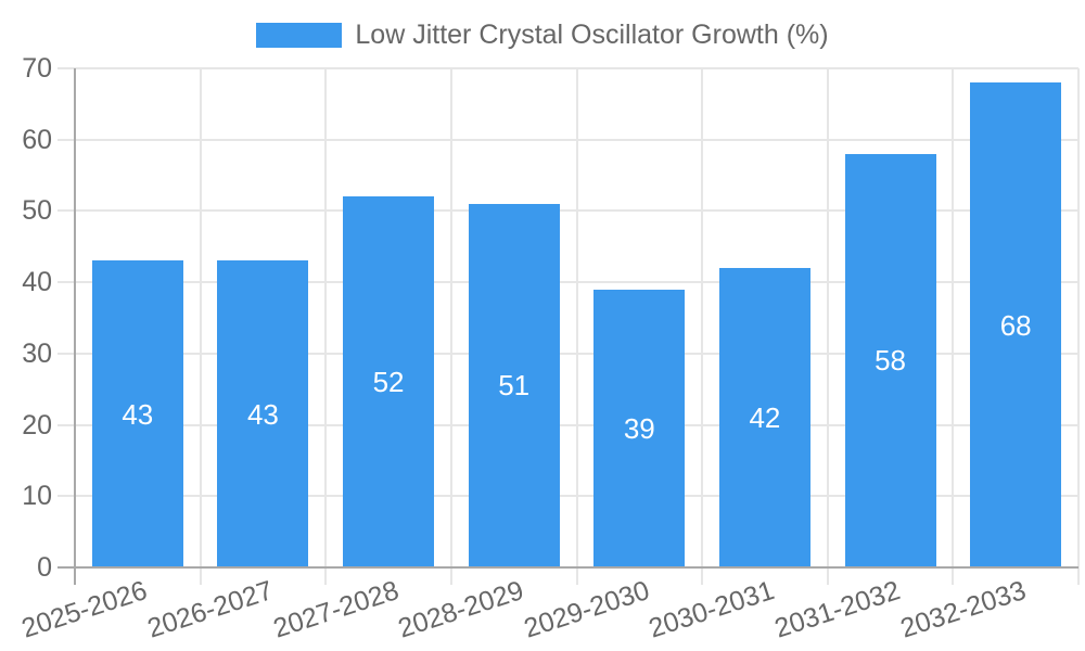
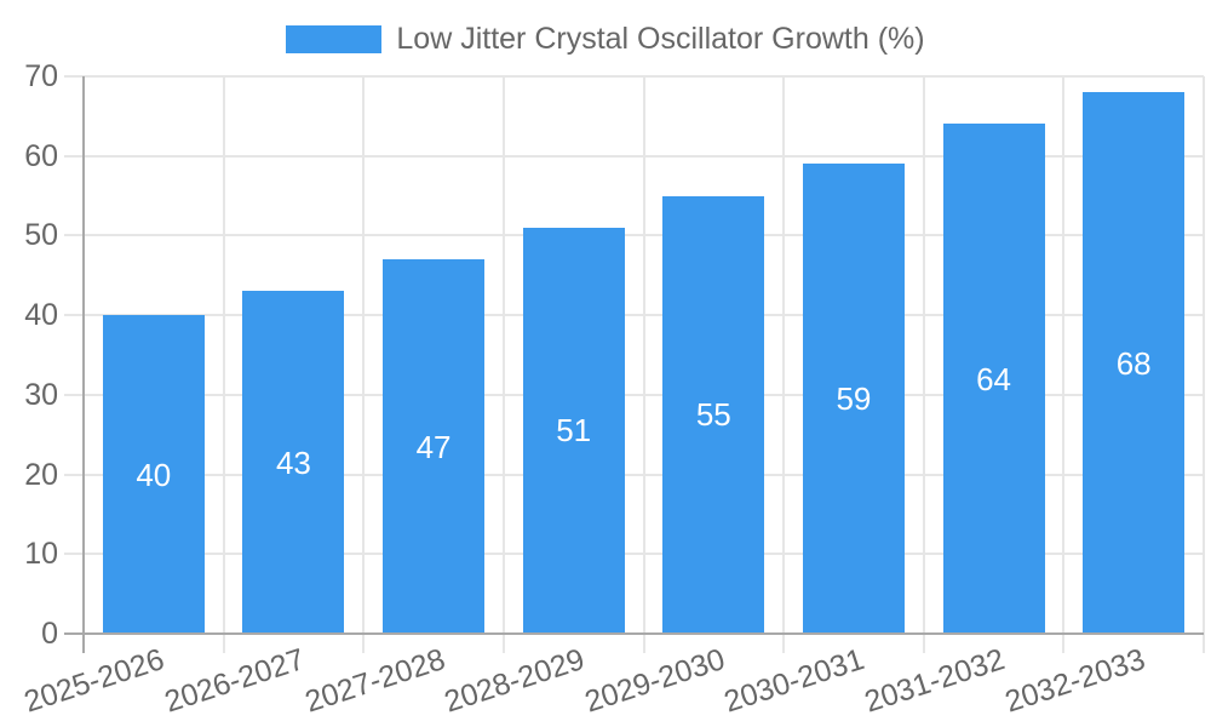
2025-2026: 43 -> 40
2027-2028: 52 -> 47
2029-2030: 39 -> 55
2030-2031: 42 -> 59
2031-2032: 58 -> 64
